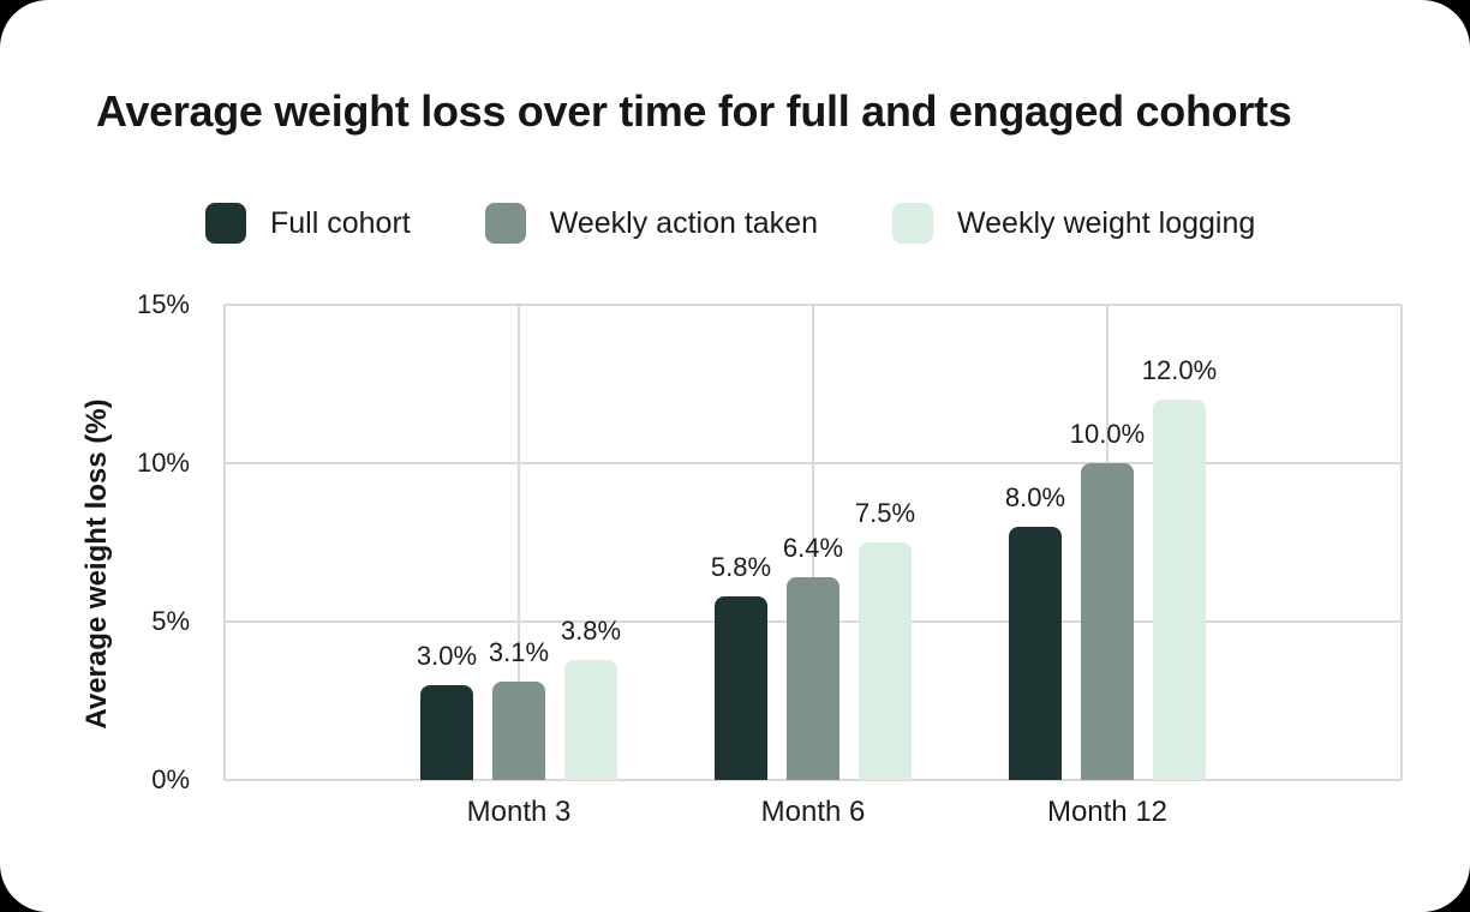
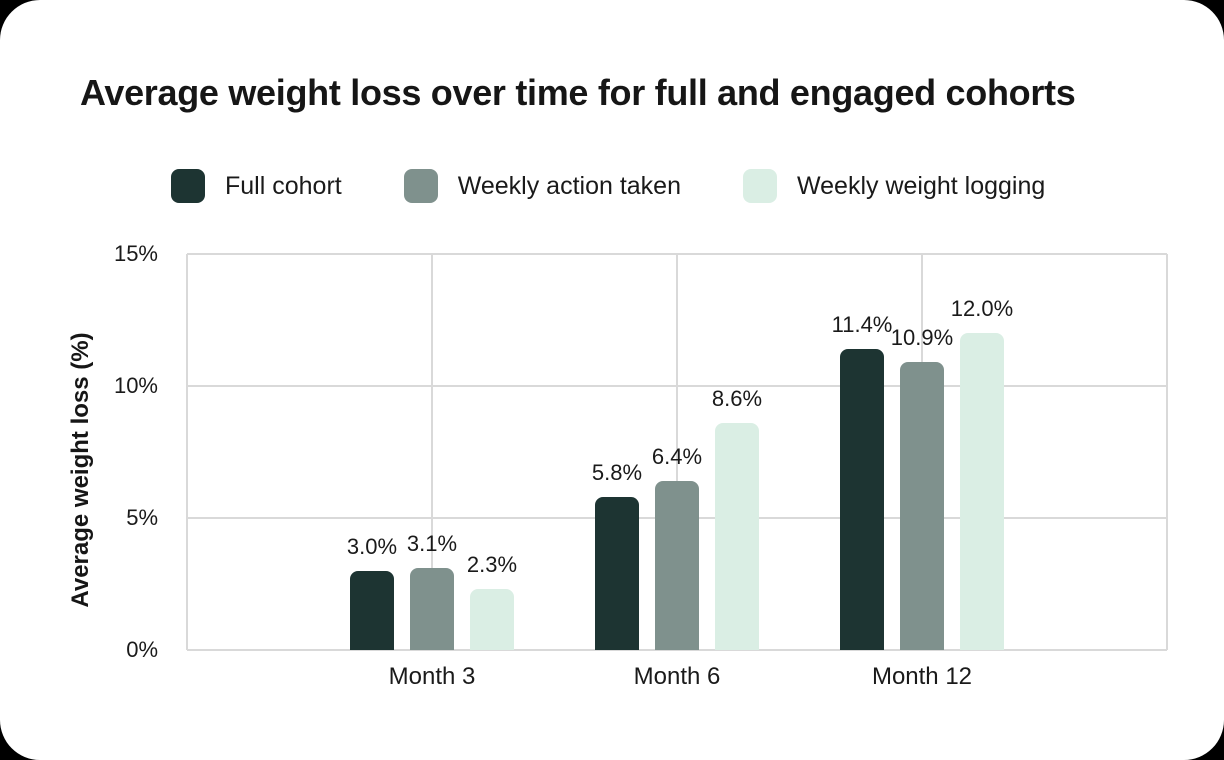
Weekly weight logging/Month 3: 3.8% -> 2.3%
Weekly weight logging/Month 6: 7.5% -> 8.6%
Full cohort/Month 12: 8.0% -> 11.4%
Weekly action taken/Month 12: 10.0% -> 10.9%
